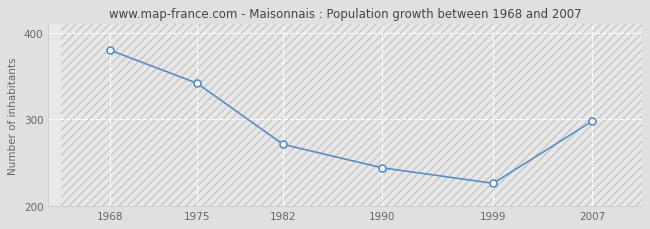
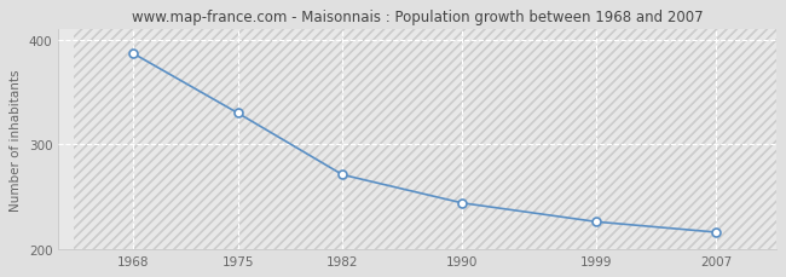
1968: 380 -> 387
1975: 342 -> 330
2007: 298 -> 216
